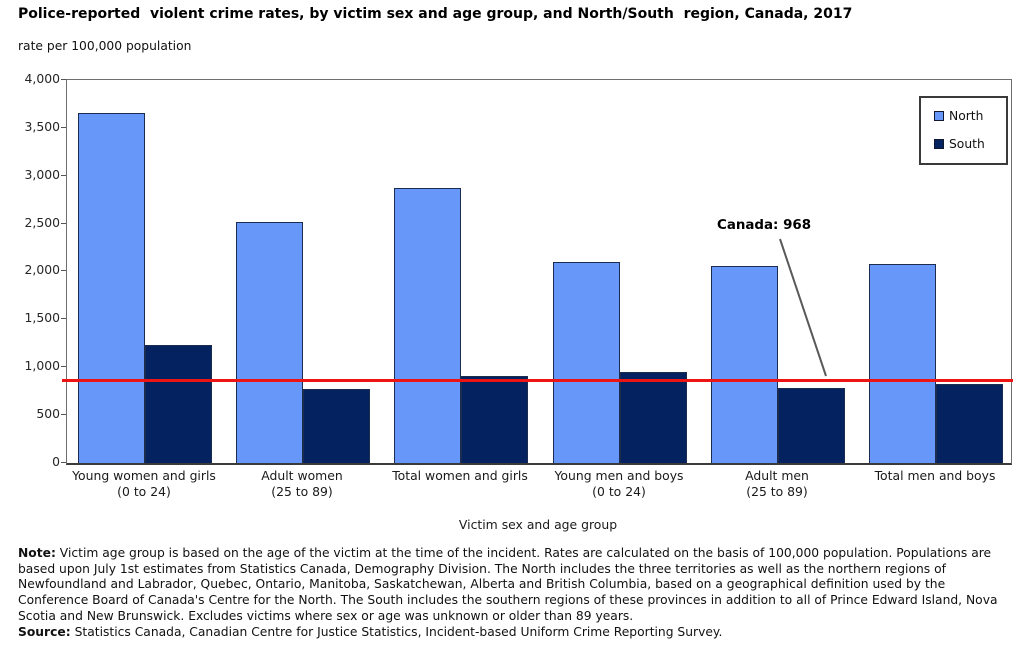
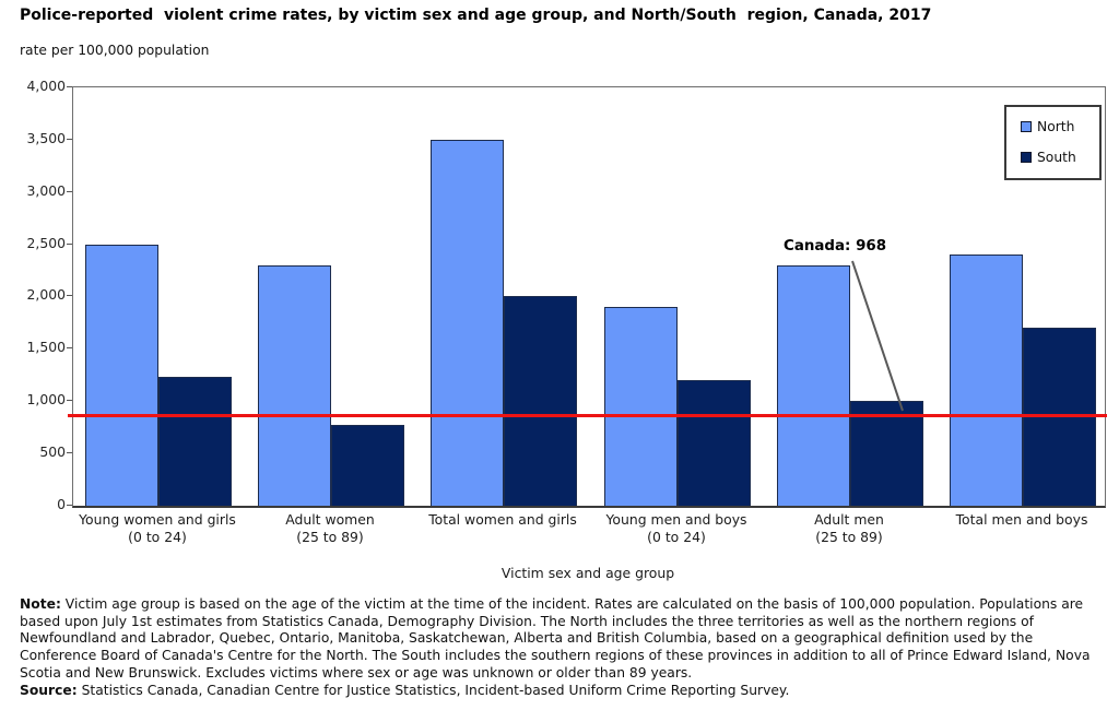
North/Young women and girls (0 to 24): 3700 -> 2500
North/Adult women (25 to 89): 2500 -> 2300
North/Total women and girls: 2900 -> 3500
South/Total women and girls: 900 -> 2000
North/Young men and boys (0 to 24): 2100 -> 1900
South/Young men and boys (0 to 24): 1000 -> 1200
North/Adult men (25 to 89): 2100 -> 2300
South/Adult men (25 to 89): 800 -> 1000
North/Total men and boys: 2100 -> 2400
South/Total men and boys: 800 -> 1700
